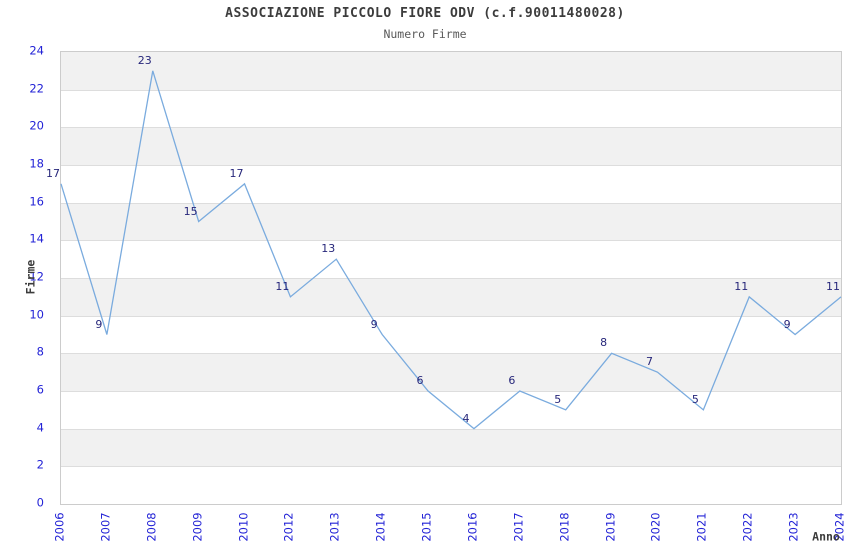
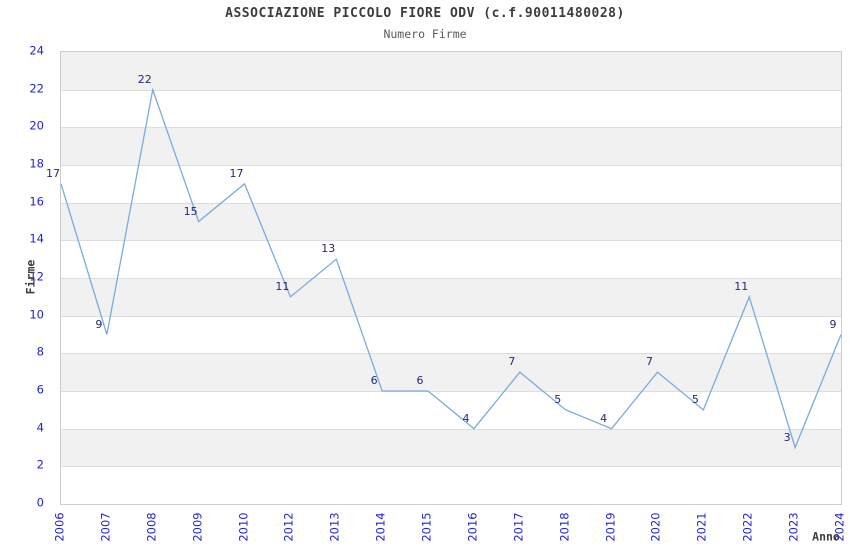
2008: 23 -> 22
2014: 9 -> 6
2017: 6 -> 7
2019: 8 -> 4
2023: 9 -> 3
2024: 11 -> 9
